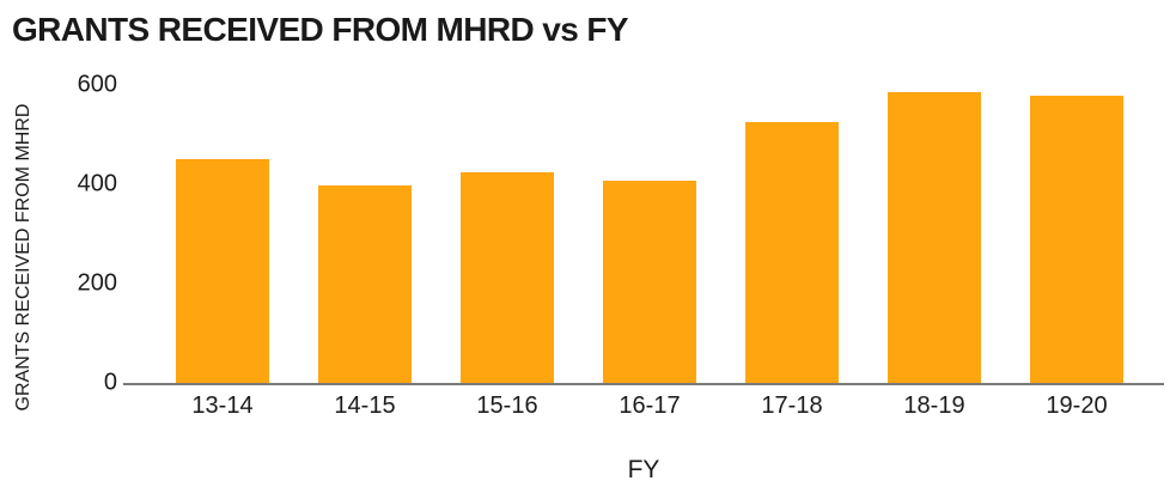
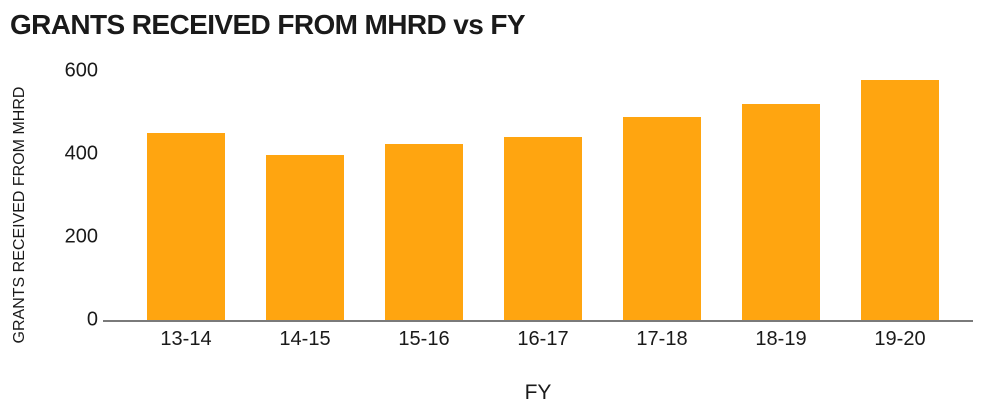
16-17: 410 -> 440
17-18: 530 -> 490
18-19: 580 -> 520
